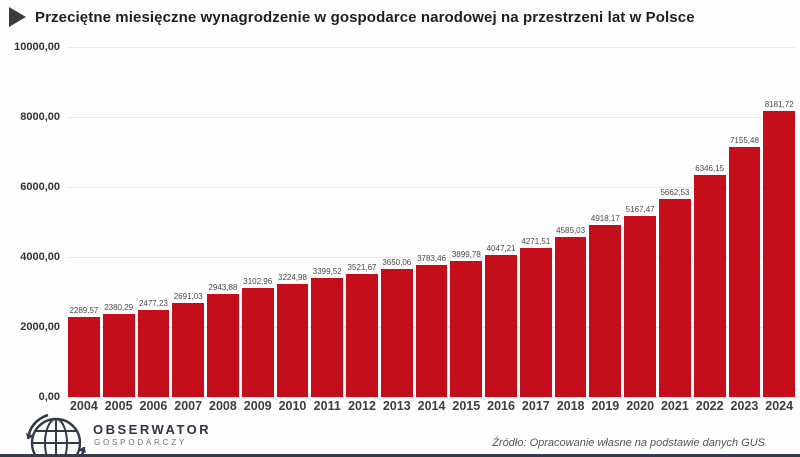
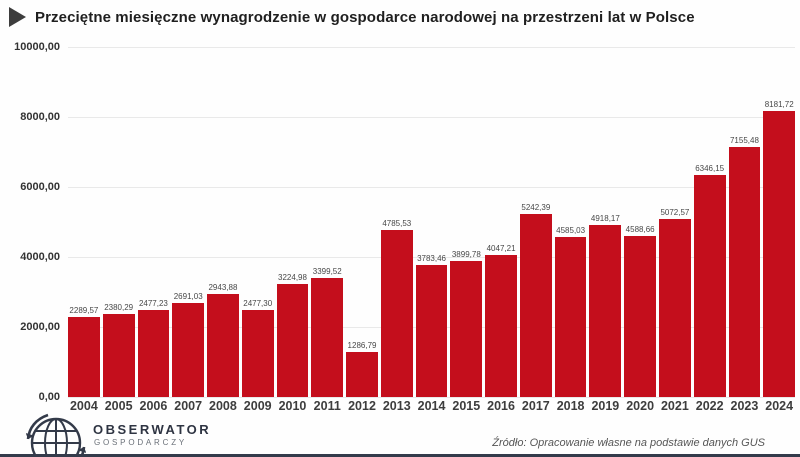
2009: 3102,96 -> 2477,30
2012: 3521,67 -> 1286,79
2013: 3650,06 -> 4785,53
2017: 4271,51 -> 5242,39
2020: 5167,47 -> 4588,66
2021: 5662,53 -> 5072,57
